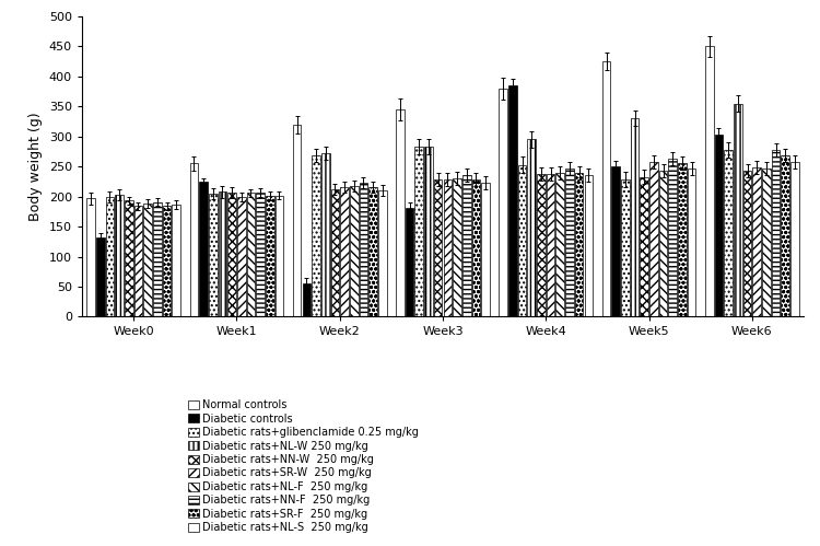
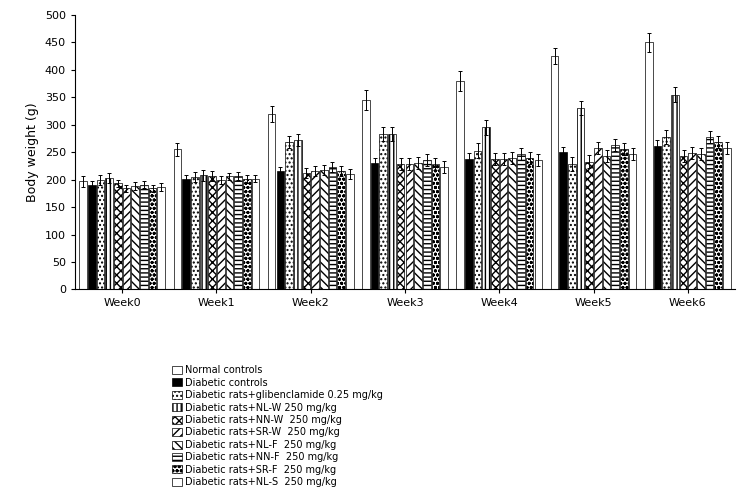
Diabetic controls/Week0: 132 -> 190
Diabetic controls/Week1: 224 -> 202
Diabetic controls/Week2: 56 -> 215
Diabetic controls/Week3: 182 -> 230
Diabetic controls/Week4: 386 -> 238
Diabetic controls/Week6: 304 -> 262
